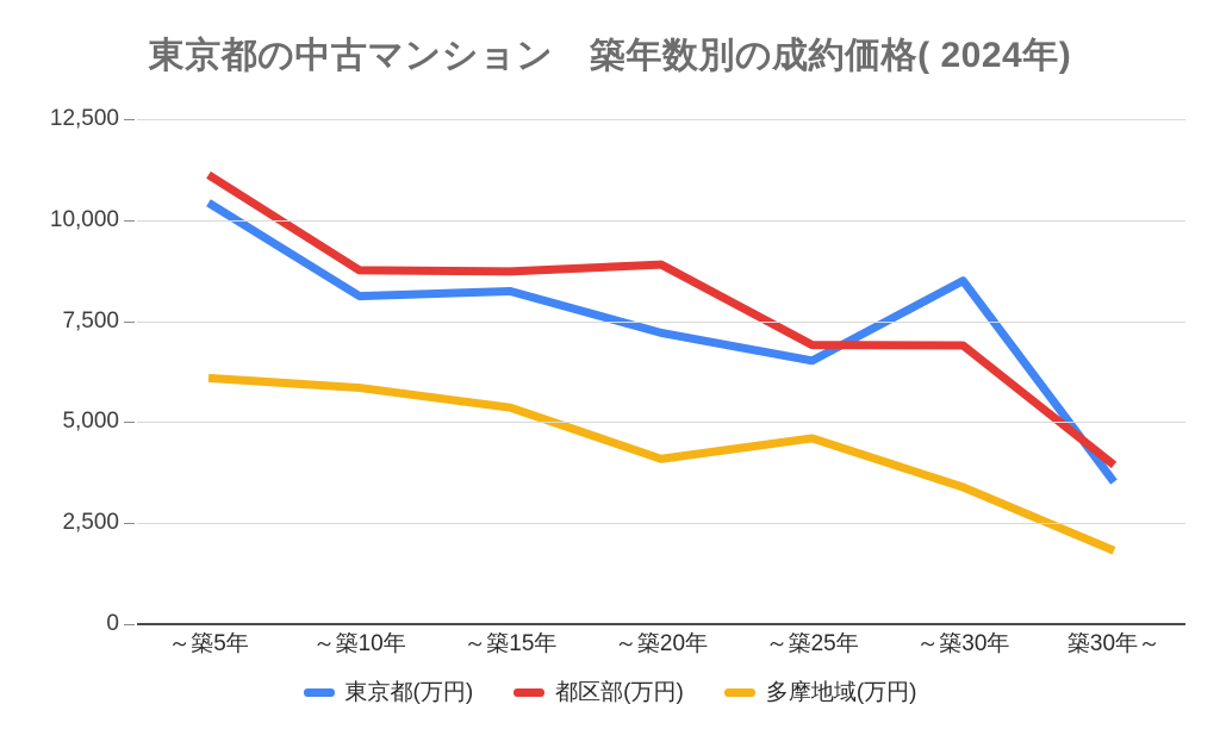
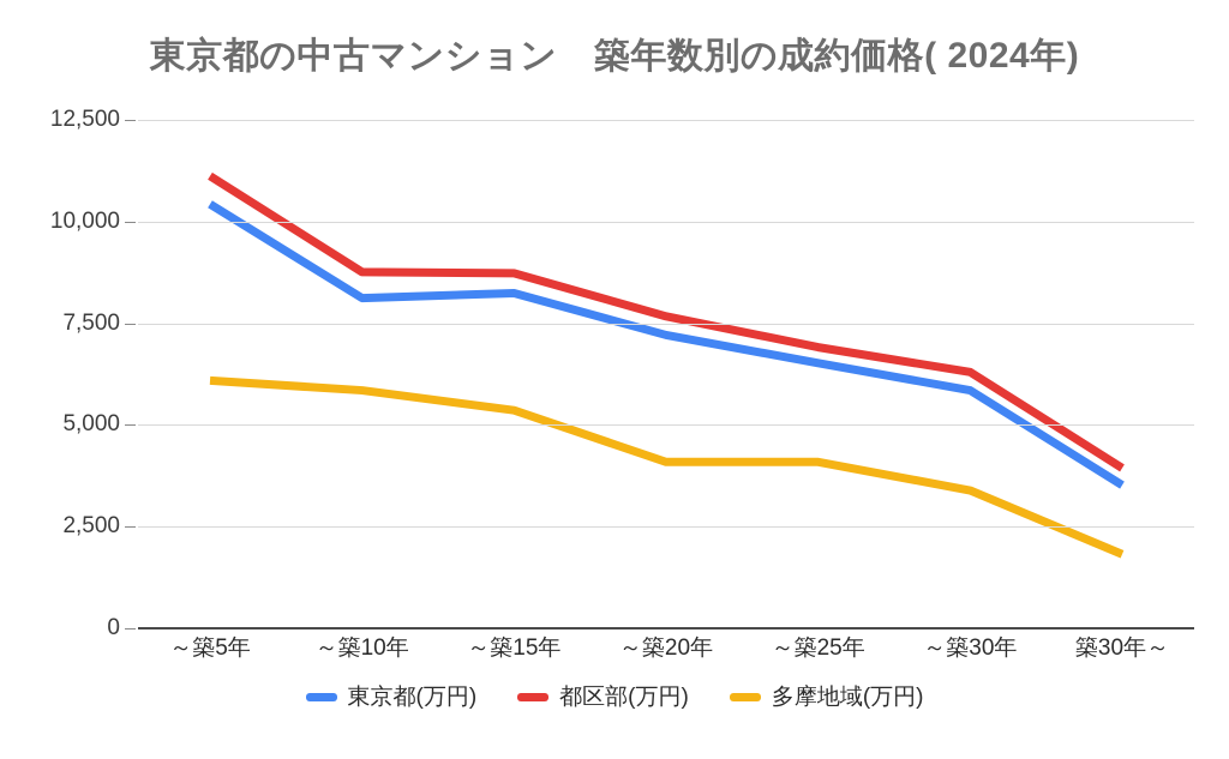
都区部(万円)/～築20年: 8900 -> 7700
多摩地域(万円)/～築25年: 4600 -> 4100
東京都(万円)/～築30年: 8500 -> 5800
都区部(万円)/～築30年: 6900 -> 6300
